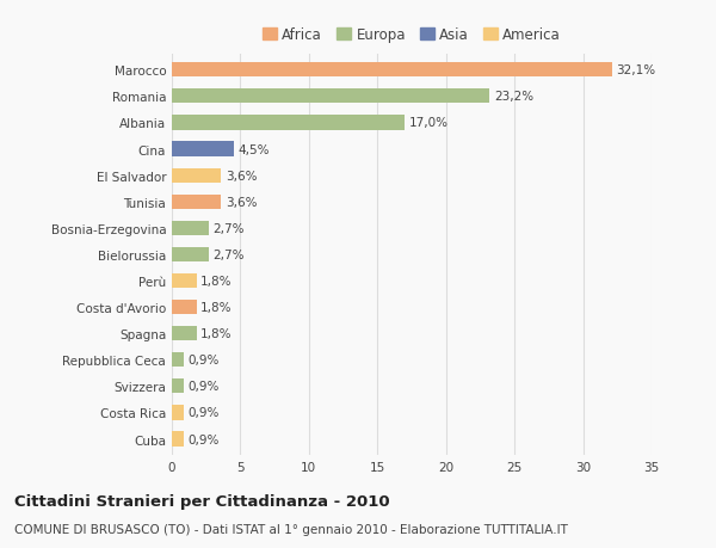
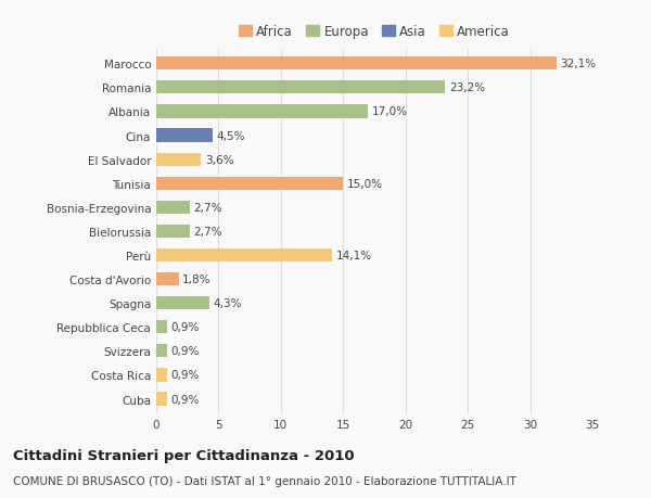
Tunisia: 3,6% -> 15,0%
Perù: 1,8% -> 14,1%
Spagna: 1,8% -> 4,3%
